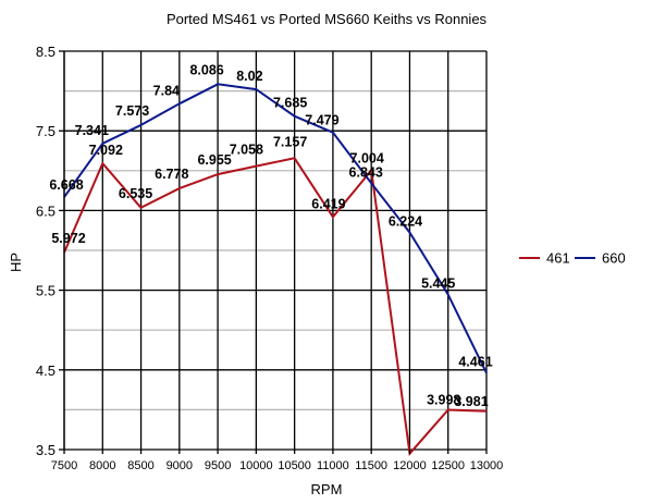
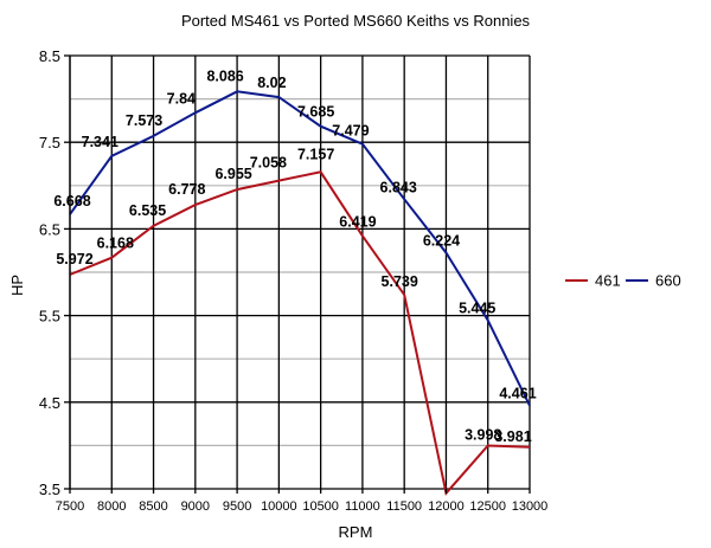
461/8000: 7.092 -> 6.168
461/11500: 7.004 -> 5.739
